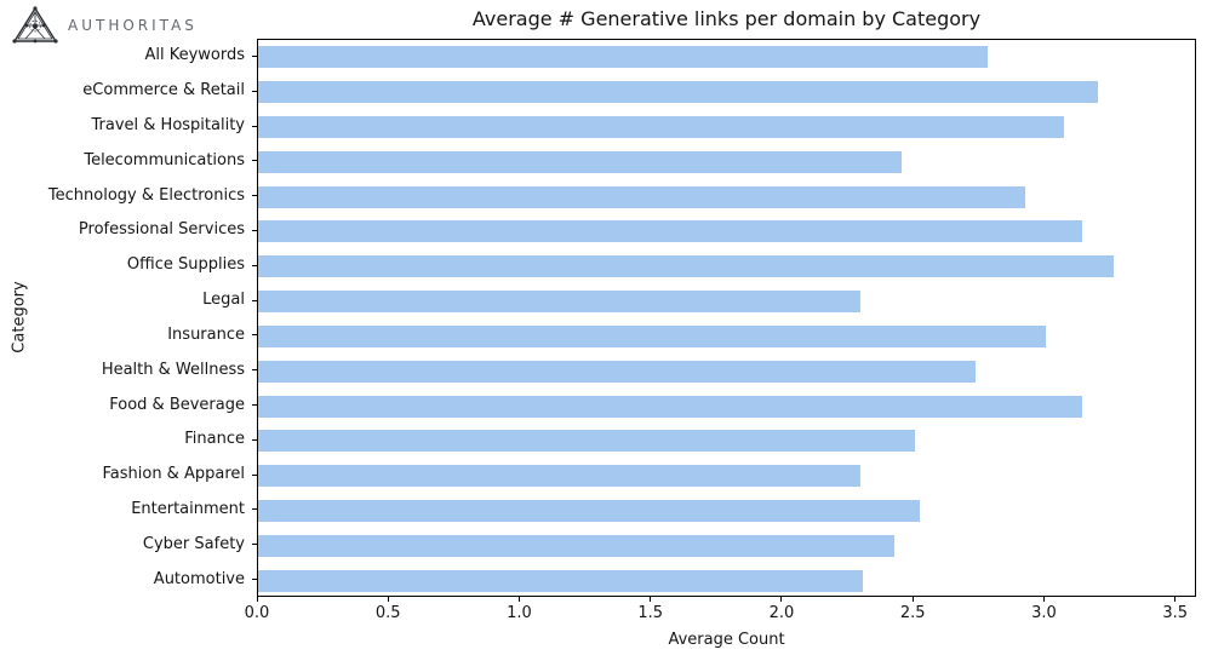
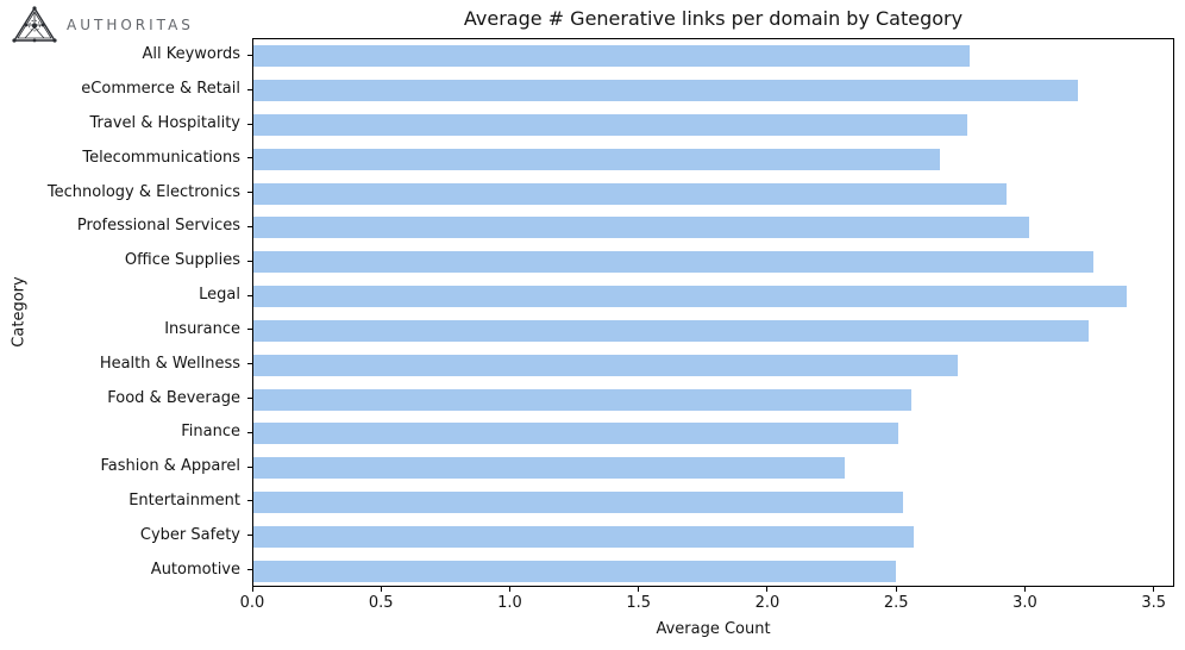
Travel & Hospitality: 3.08 -> 2.78
Telecommunications: 2.46 -> 2.67
Professional Services: 3.15 -> 3.02
Legal: 2.30 -> 3.40
Insurance: 3.01 -> 3.25
Food & Beverage: 3.15 -> 2.56
Cyber Safety: 2.43 -> 2.57
Automotive: 2.31 -> 2.50
